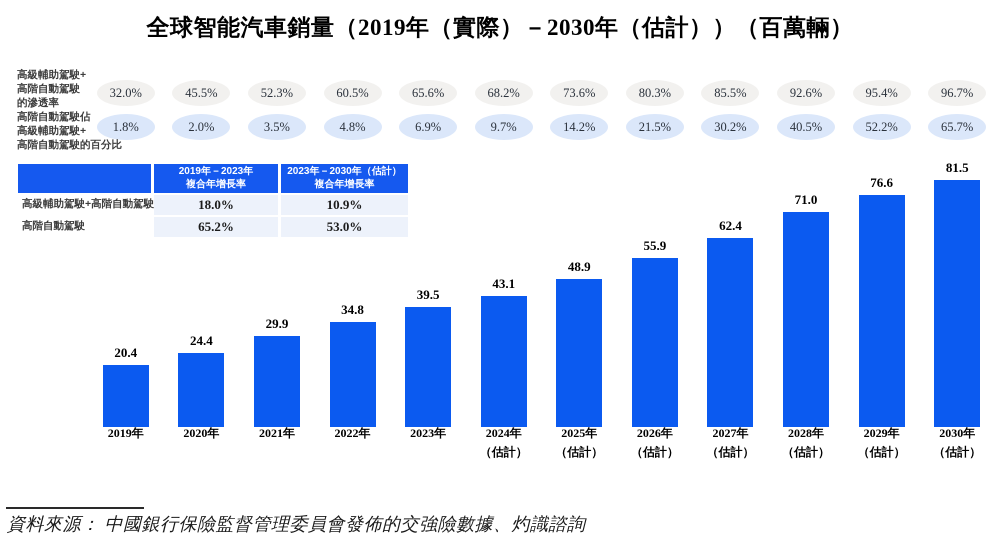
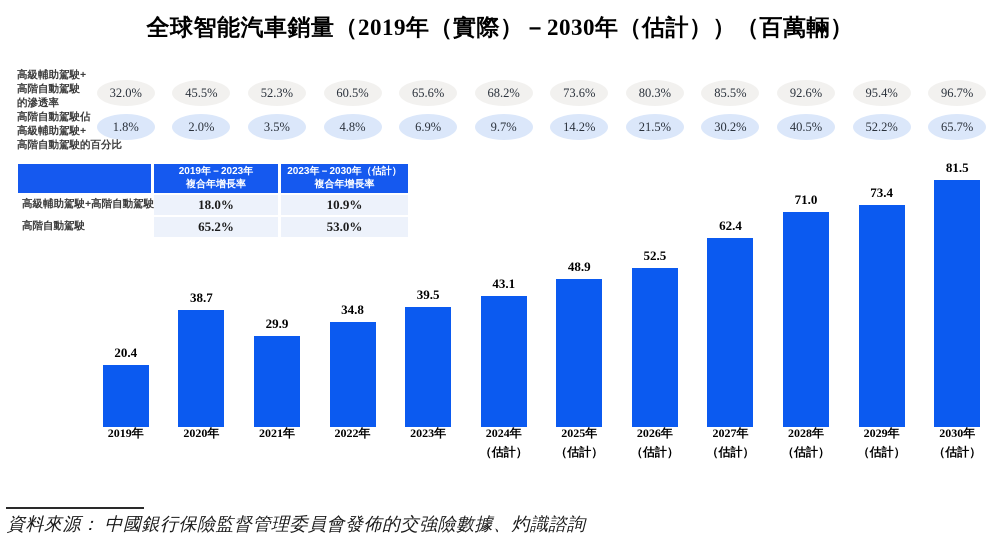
2020年: 24.4 -> 38.7
2026年（估計）: 55.9 -> 52.5
2029年（估計）: 76.6 -> 73.4
